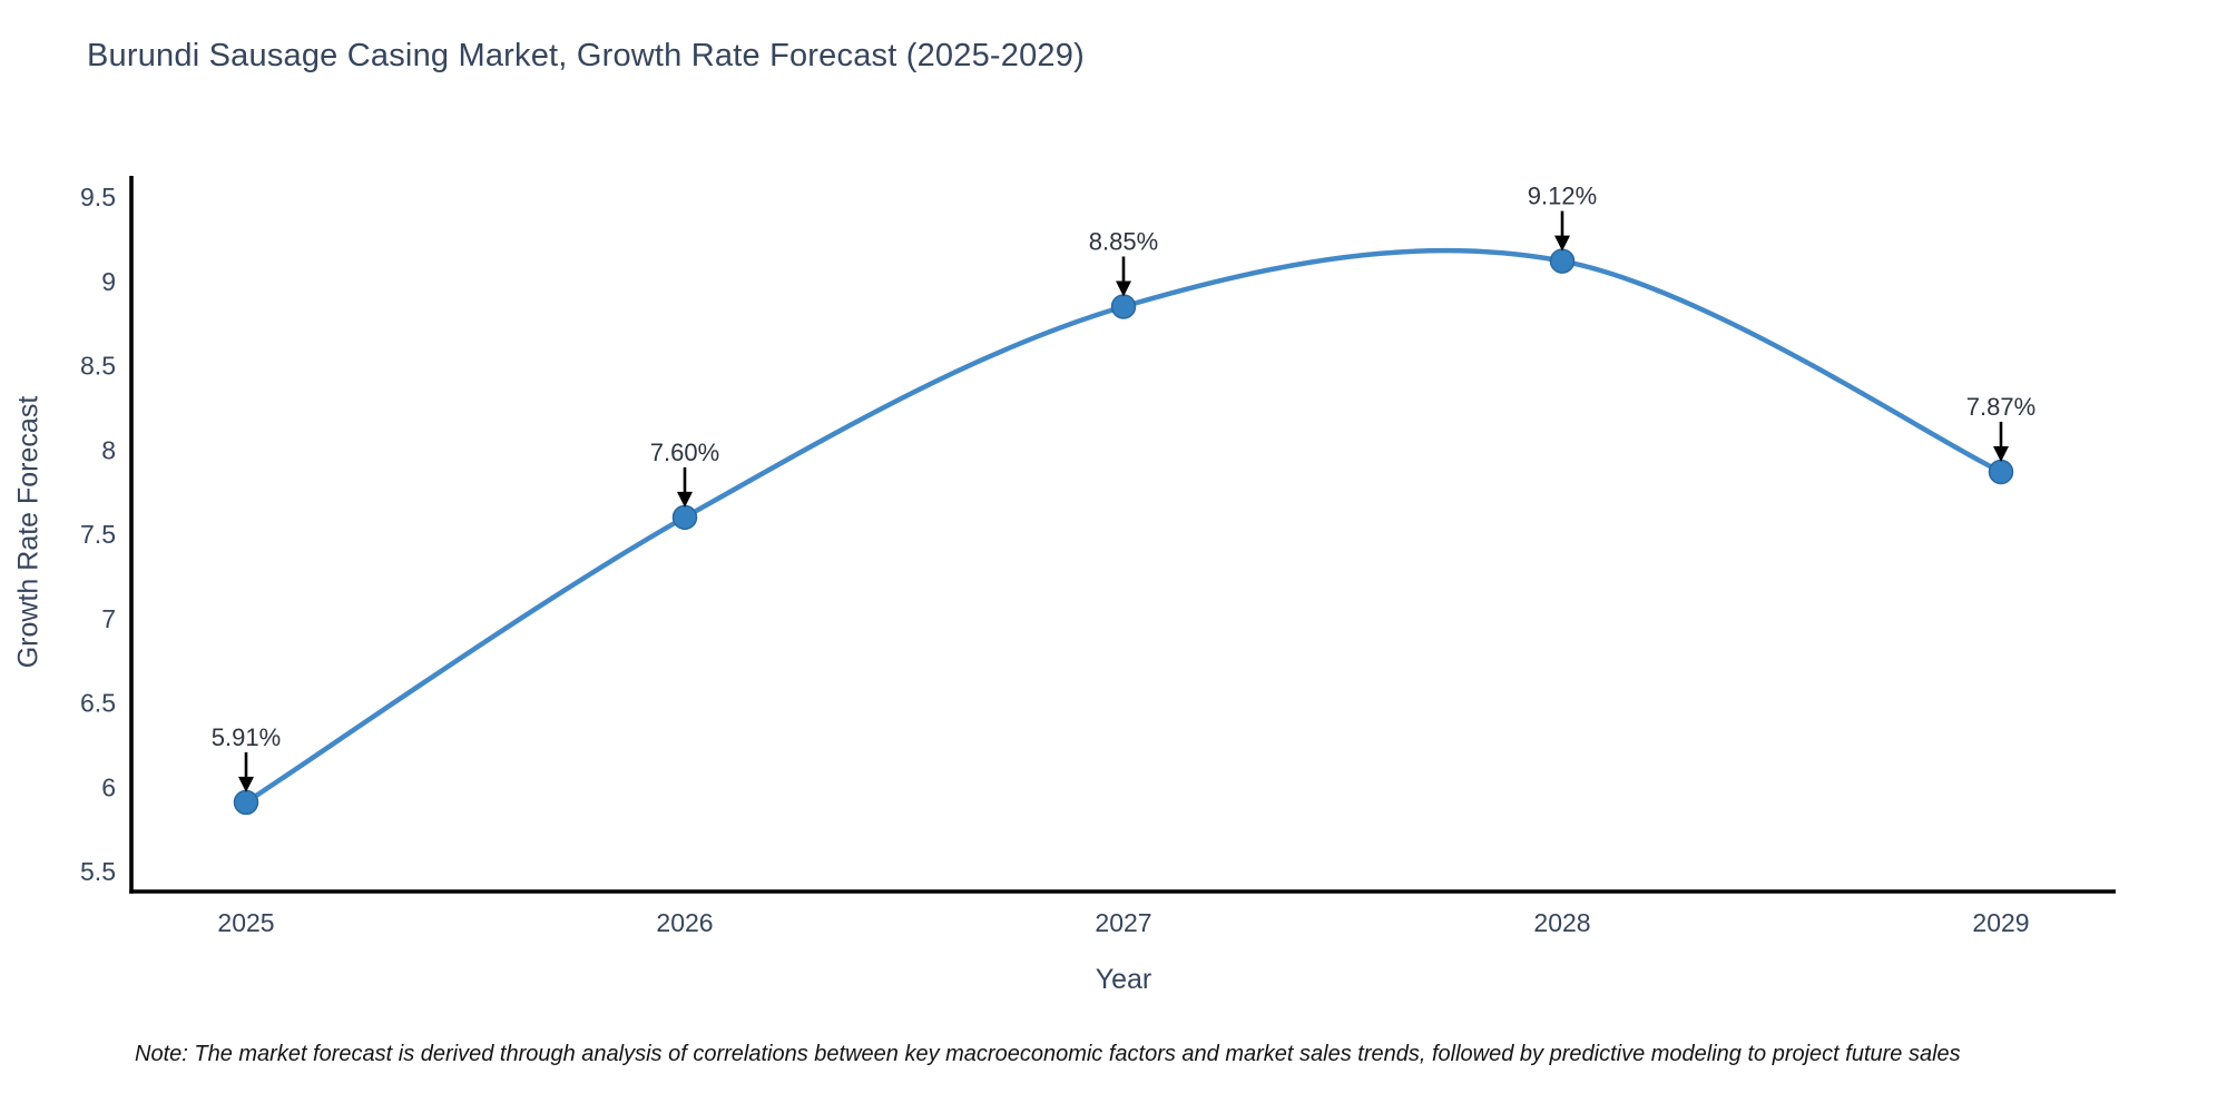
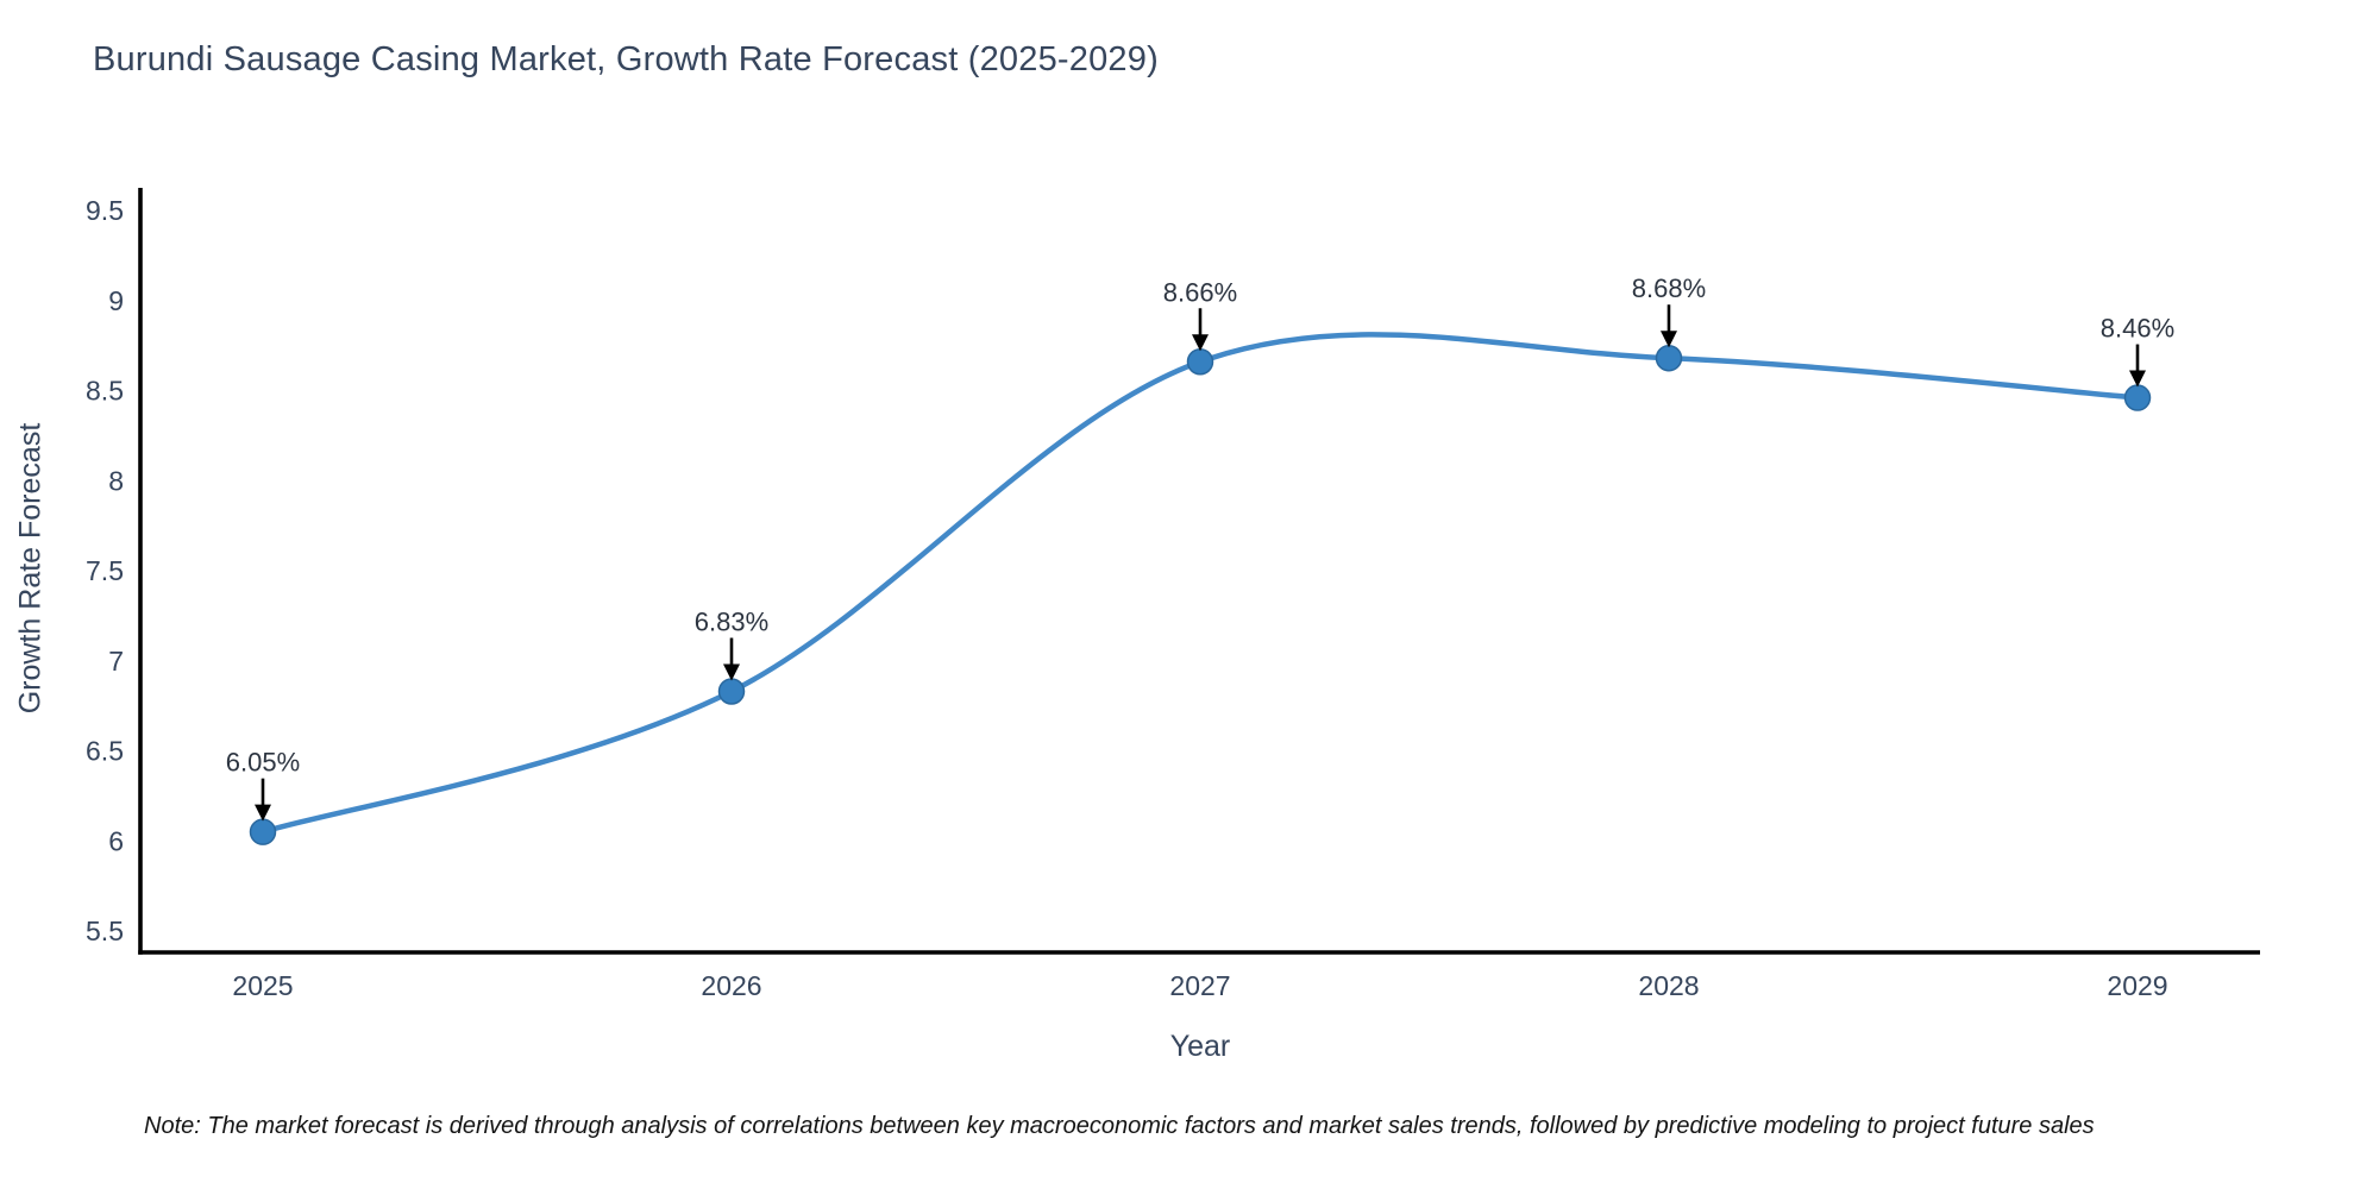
2025: 5.91% -> 6.05%
2026: 7.60% -> 6.83%
2027: 8.85% -> 8.66%
2028: 9.12% -> 8.68%
2029: 7.87% -> 8.46%
